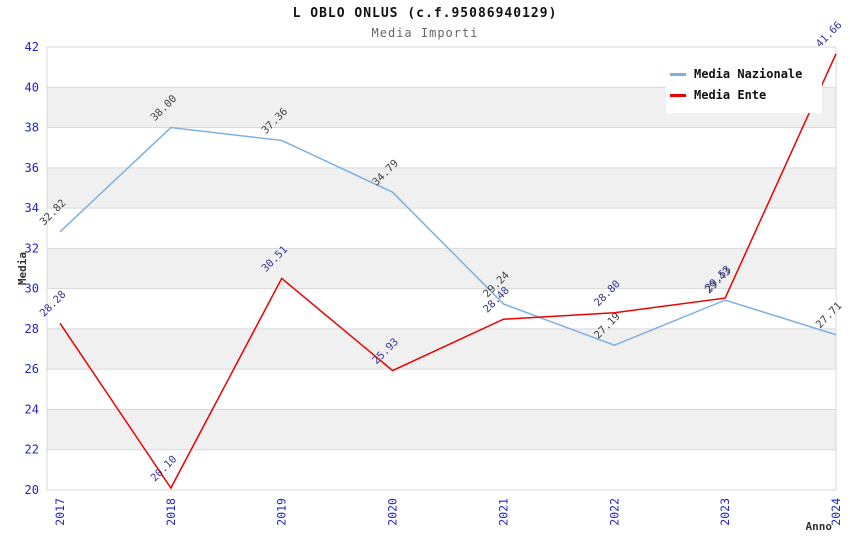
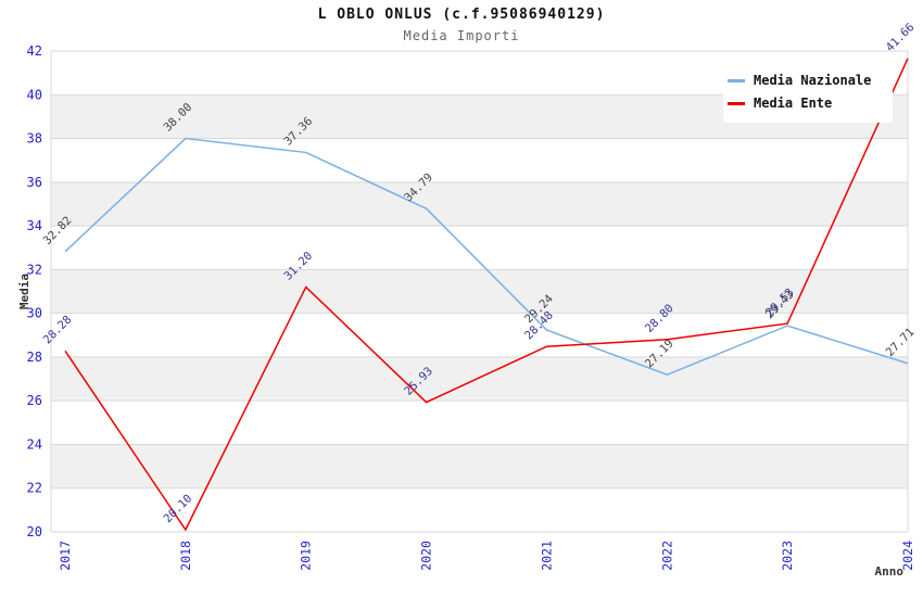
Media Ente/2019: 30.51 -> 31.20
